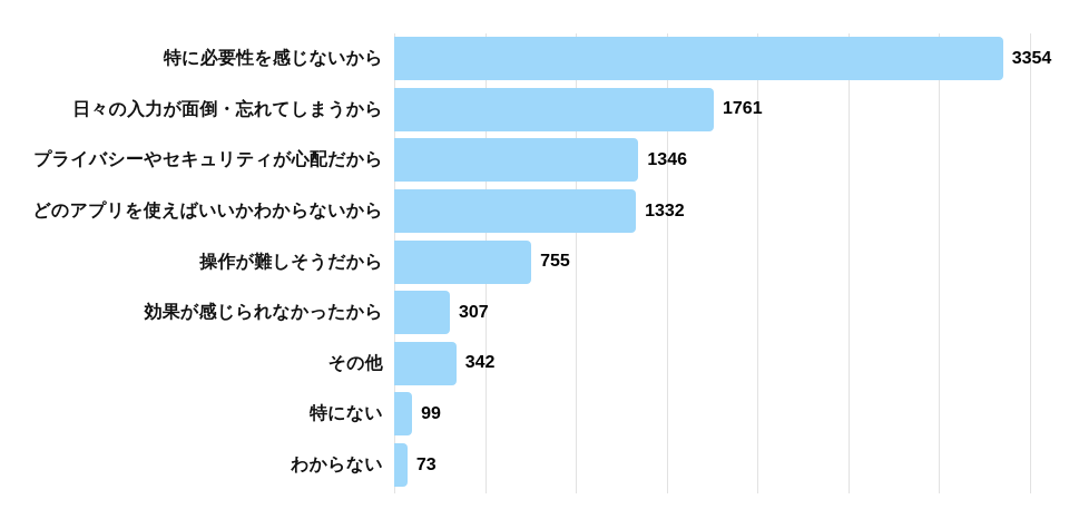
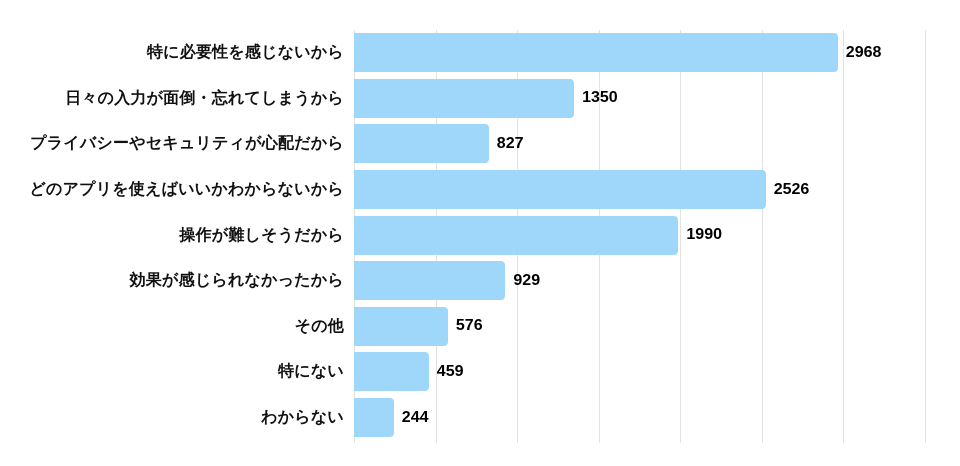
特に必要性を感じないから: 3354 -> 2968
日々の入力が面倒・忘れてしまうから: 1761 -> 1350
プライバシーやセキュリティが心配だから: 1346 -> 827
どのアプリを使えばいいかわからないから: 1332 -> 2526
操作が難しそうだから: 755 -> 1990
効果が感じられなかったから: 307 -> 929
その他: 342 -> 576
特にない: 99 -> 459
わからない: 73 -> 244
